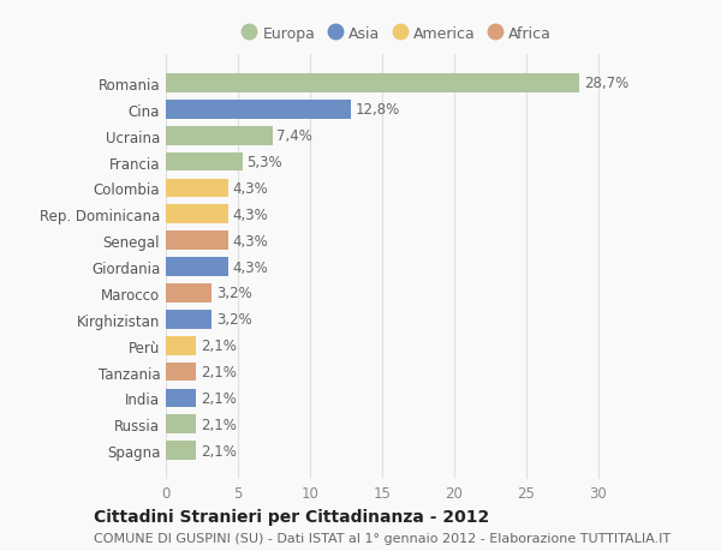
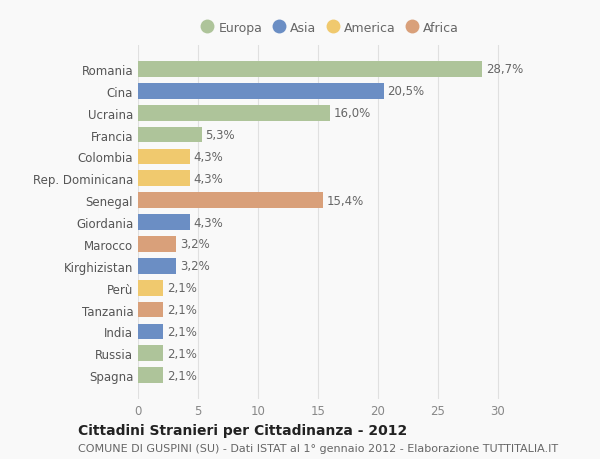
Cina: 12,8% -> 20,5%
Ucraina: 7,4% -> 16,0%
Senegal: 4,3% -> 15,4%
